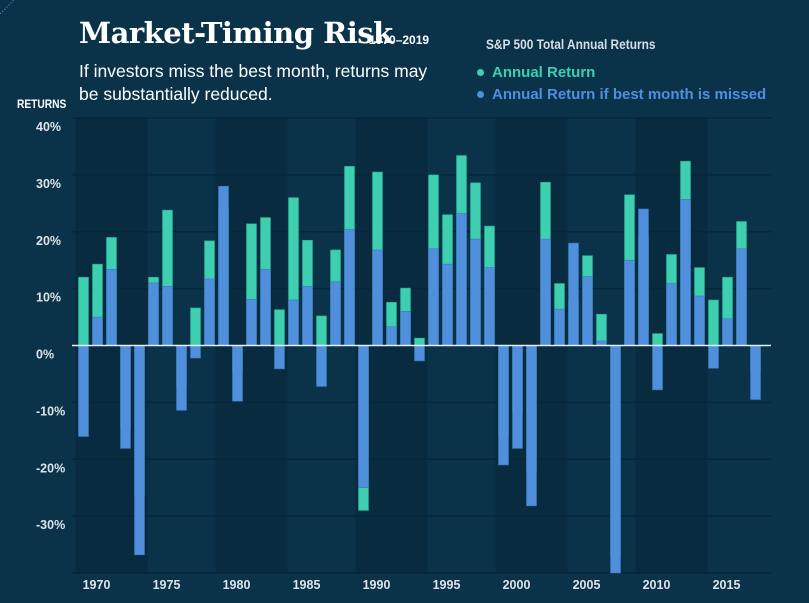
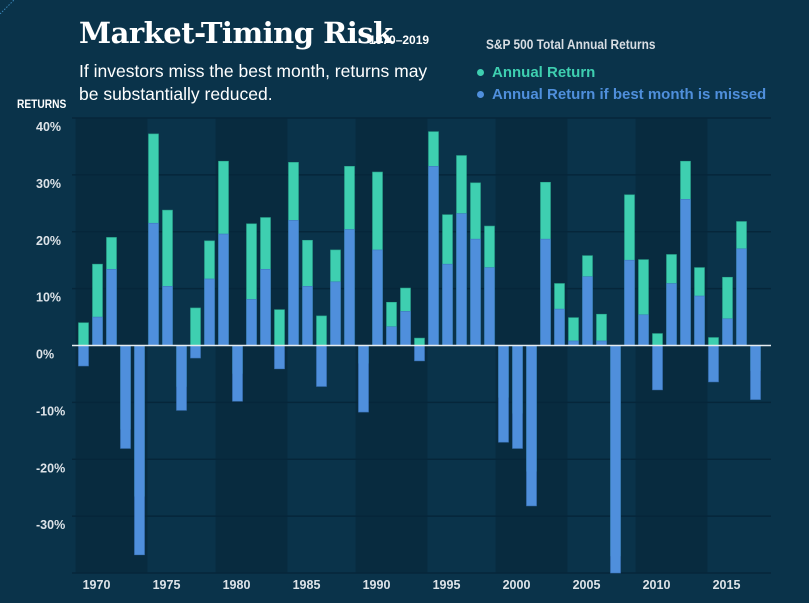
Annual Return/1970: 12% -> 4%
Annual Return if best month is missed/1970: -16% -> -4%
Annual Return/1975: 12% -> 37%
Annual Return if best month is missed/1975: 11% -> 22%
Annual Return/1980: 24% -> 32%
Annual Return if best month is missed/1980: 28% -> 20%
Annual Return/1985: 26% -> 32%
Annual Return if best month is missed/1985: 8% -> 22%
Annual Return/1990: -29% -> -3%
Annual Return if best month is missed/1990: -25% -> -12%
Annual Return/1995: 30% -> 38%
Annual Return if best month is missed/1995: 17% -> 32%
Annual Return/2000: -16% -> -9%
Annual Return if best month is missed/2000: -21% -> -17%
Annual Return/2005: 8% -> 5%
Annual Return if best month is missed/2005: 18% -> 1%
Annual Return/2010: 19% -> 15%
Annual Return if best month is missed/2010: 24% -> 5%
Annual Return/2015: 8% -> 1%
Annual Return if best month is missed/2015: -4% -> -6%
